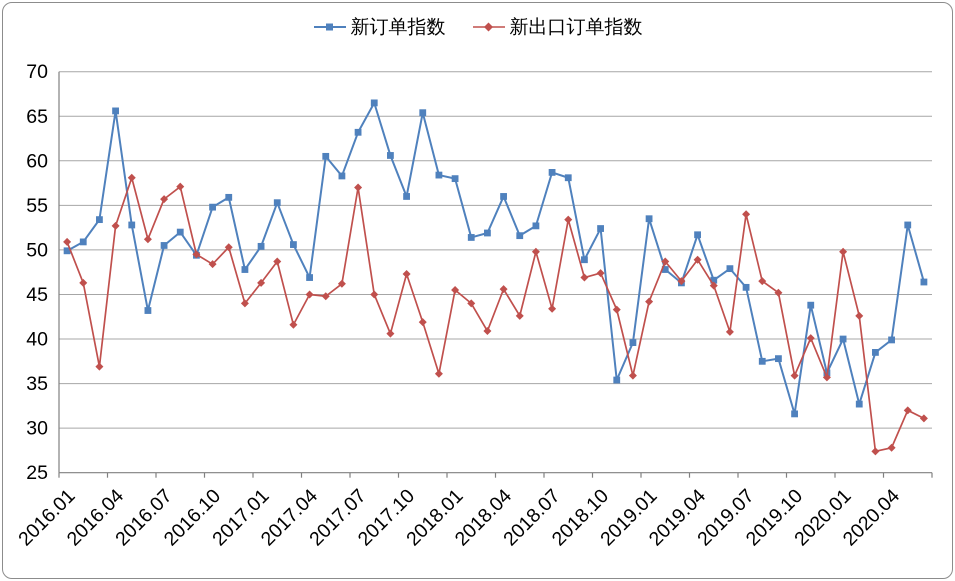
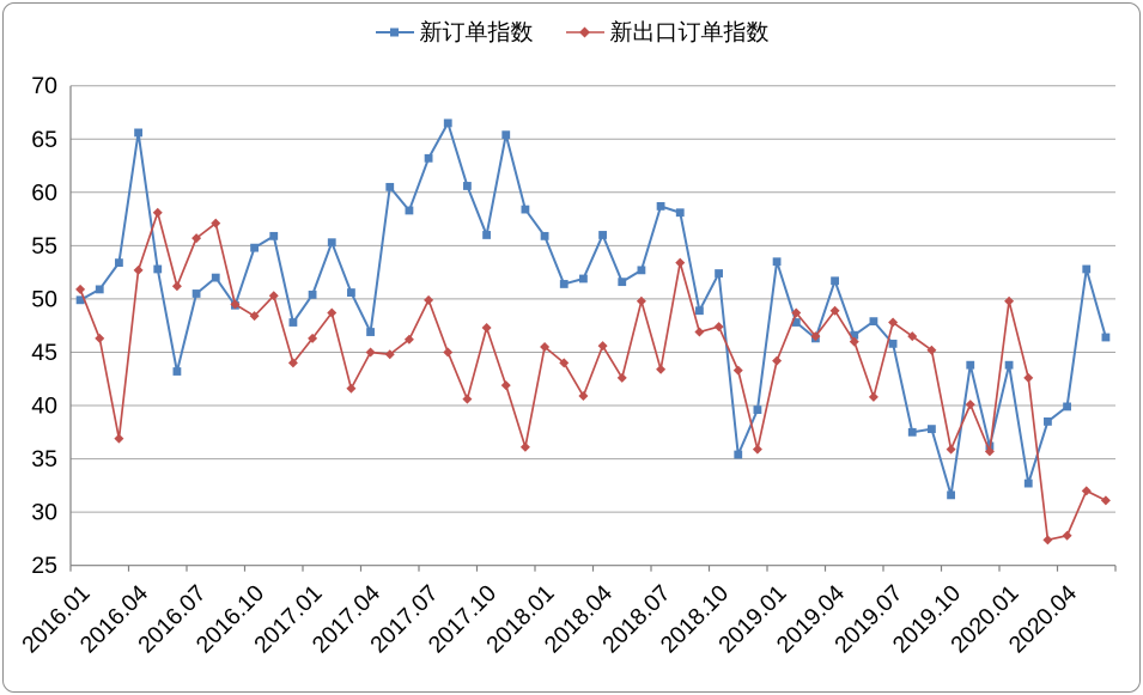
新出口订单指数/2017.07: 57 -> 50
新订单指数/2018.01: 58 -> 56
新出口订单指数/2019.07: 54 -> 48
新订单指数/2020.01: 40 -> 44
